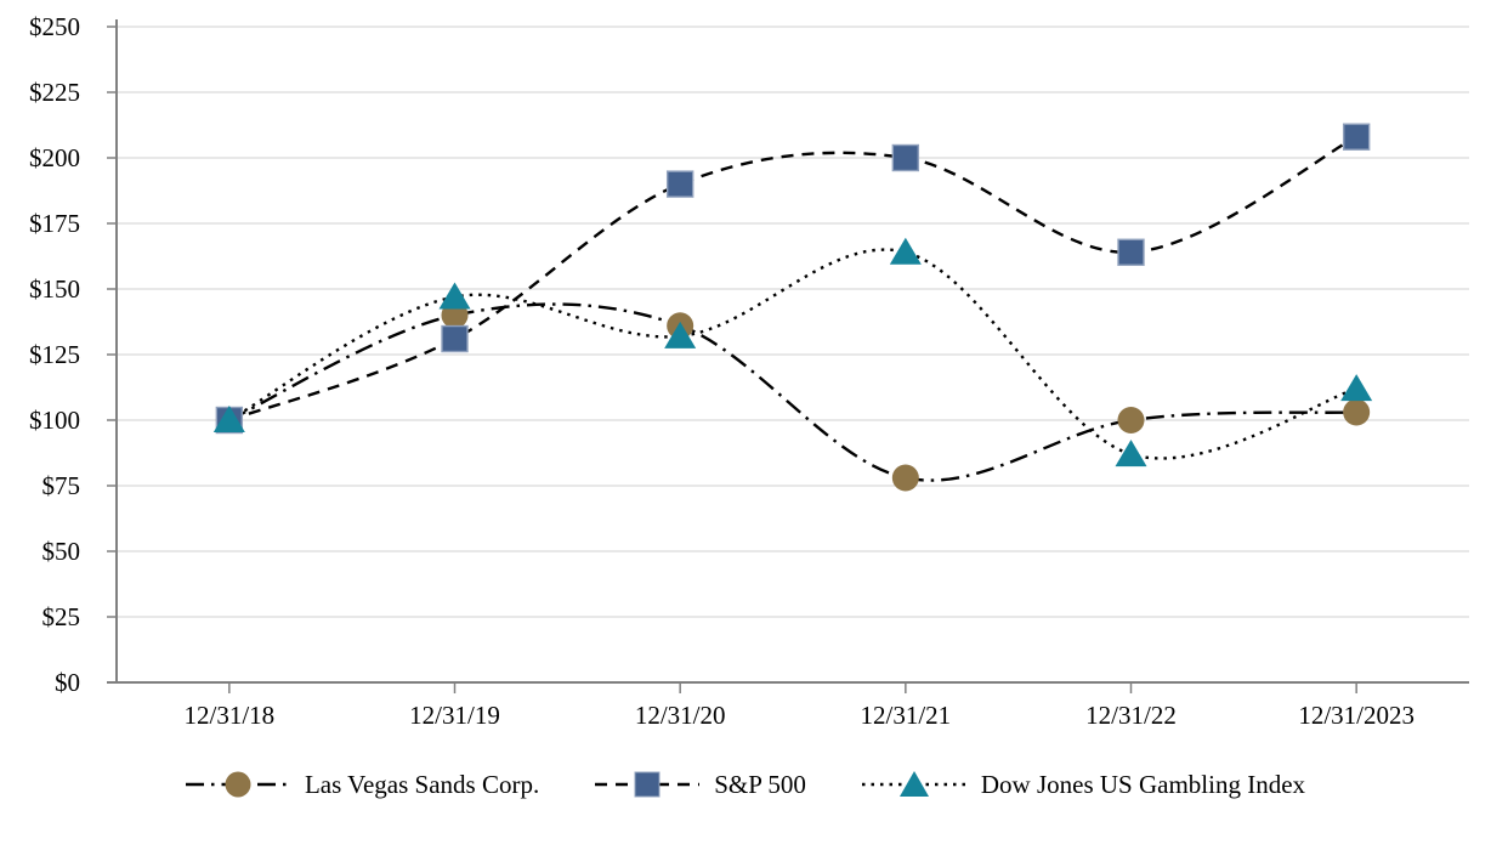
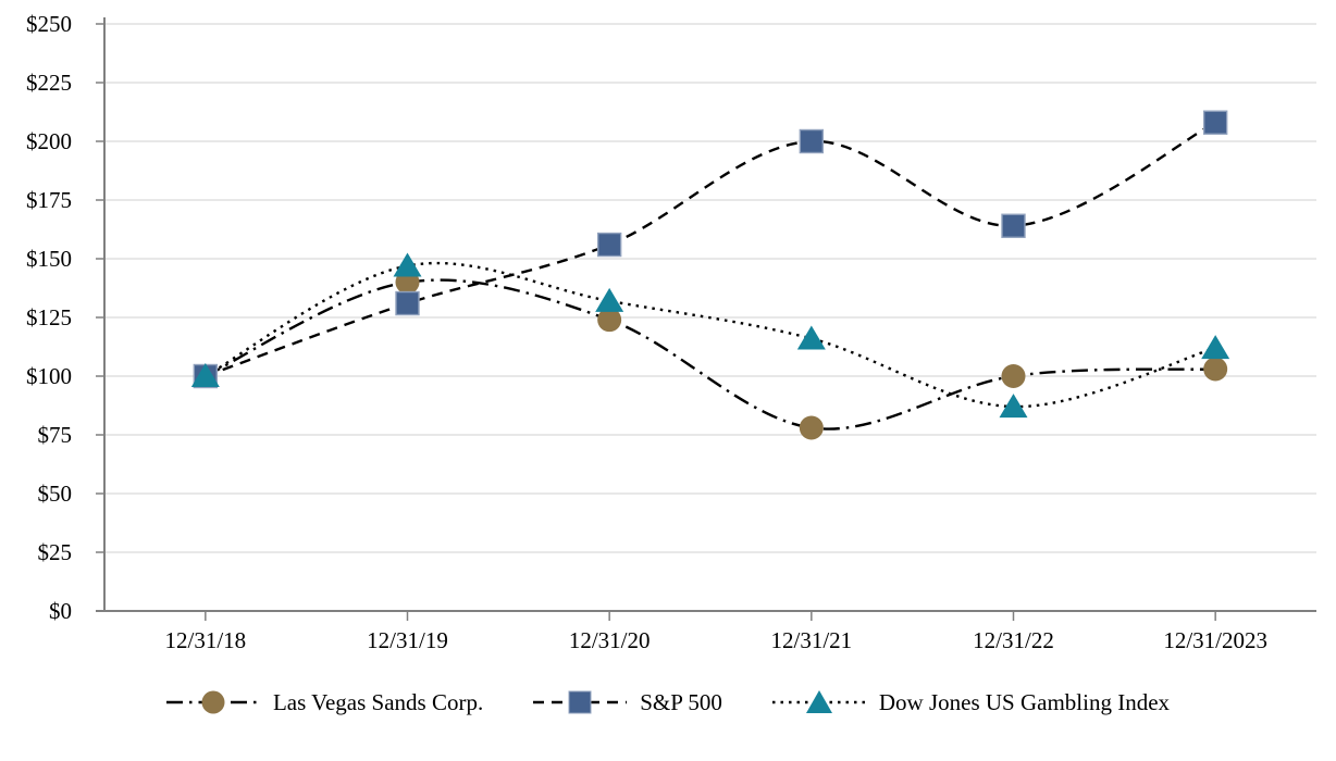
Las Vegas Sands Corp./12/31/20: $136 -> $124
S&P 500/12/31/20: $190 -> $156
Dow Jones US Gambling Index/12/31/21: $164 -> $116
